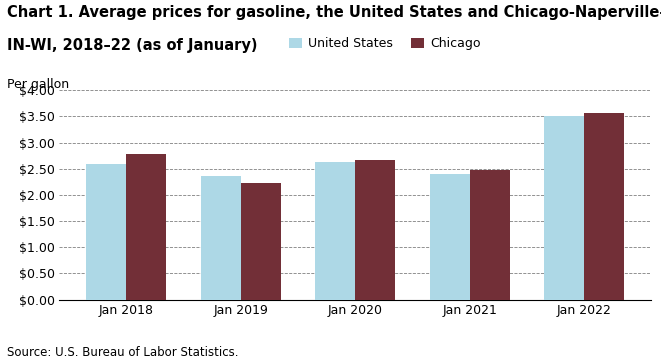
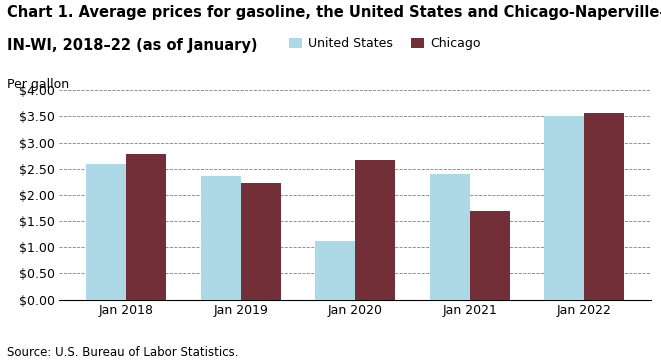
United States/Jan 2020: $2.63 -> $1.12
Chicago/Jan 2021: $2.48 -> $1.70
